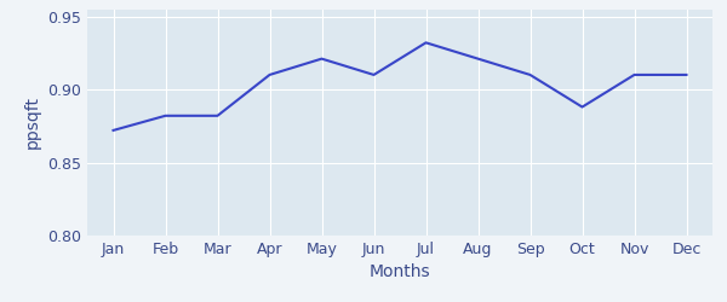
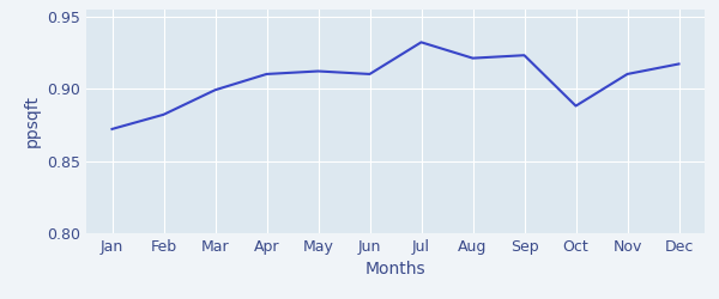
Mar: 0.882 -> 0.899
May: 0.921 -> 0.912
Sep: 0.910 -> 0.923
Dec: 0.910 -> 0.917
